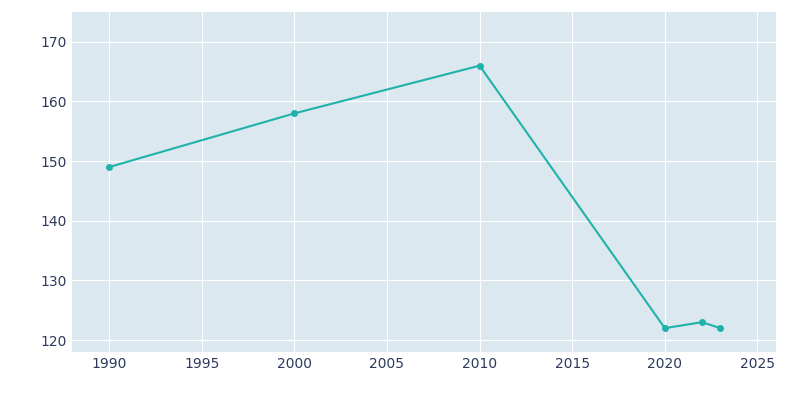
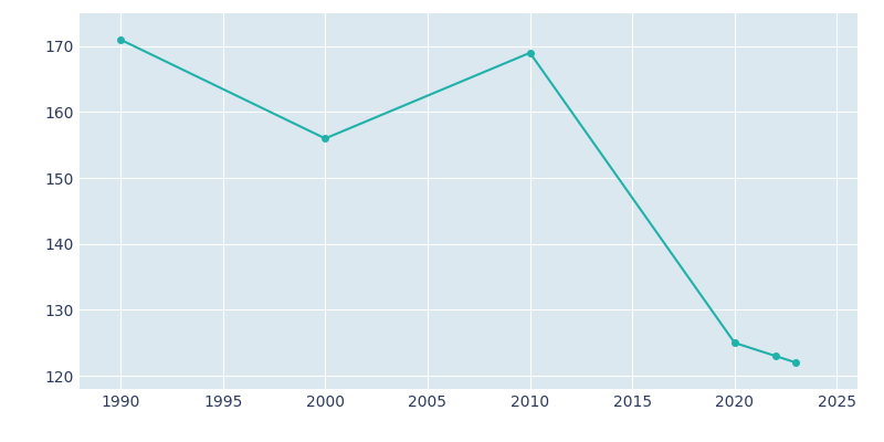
1990: 149 -> 171
2000: 158 -> 156
2010: 166 -> 169
2020: 122 -> 125
